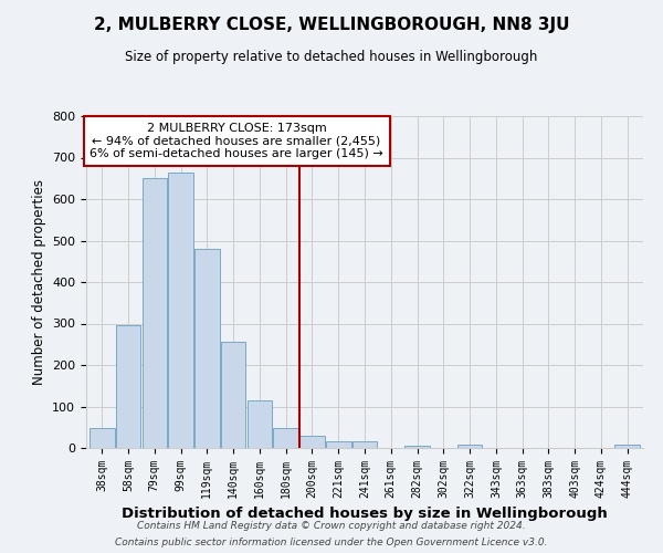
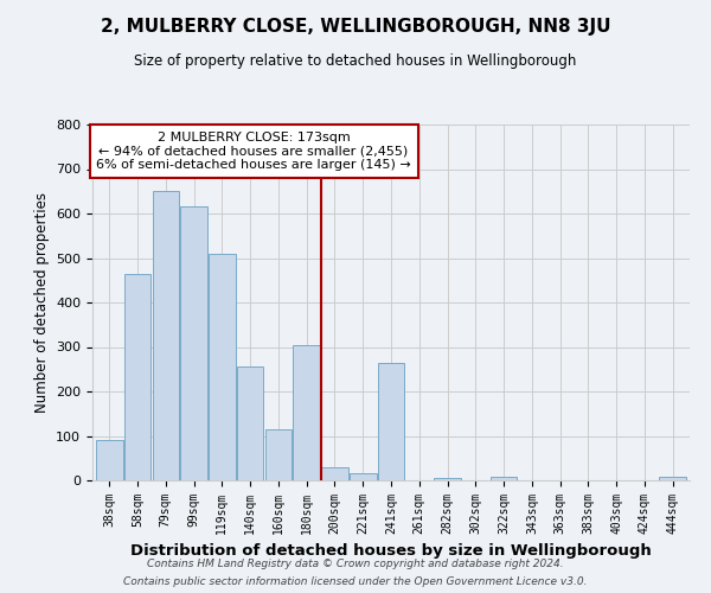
38sqm: 47 -> 90
58sqm: 295 -> 465
99sqm: 665 -> 615
119sqm: 480 -> 510
180sqm: 48 -> 305
241sqm: 15 -> 265
